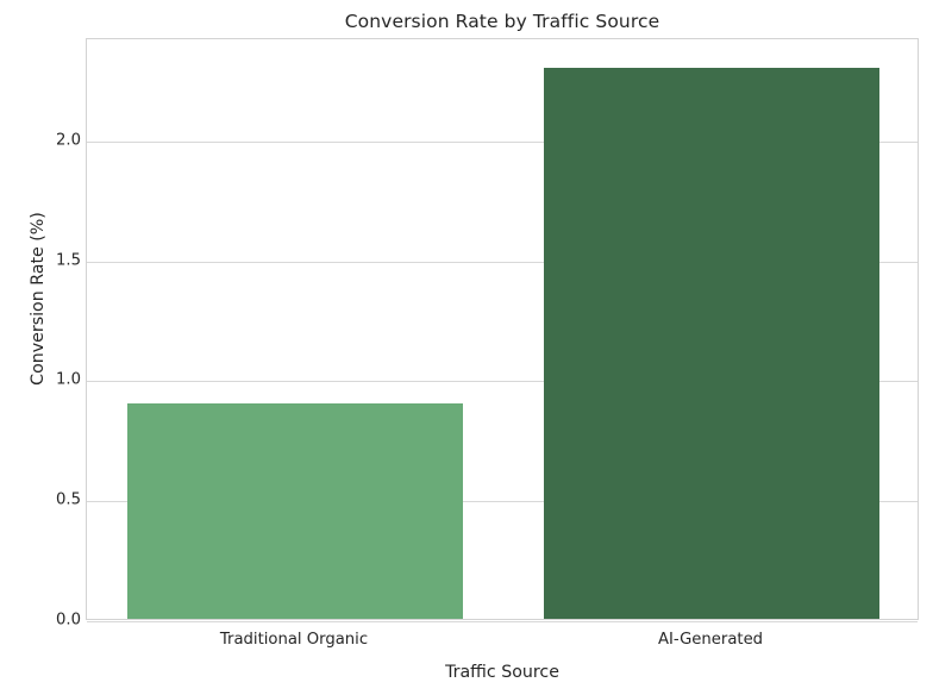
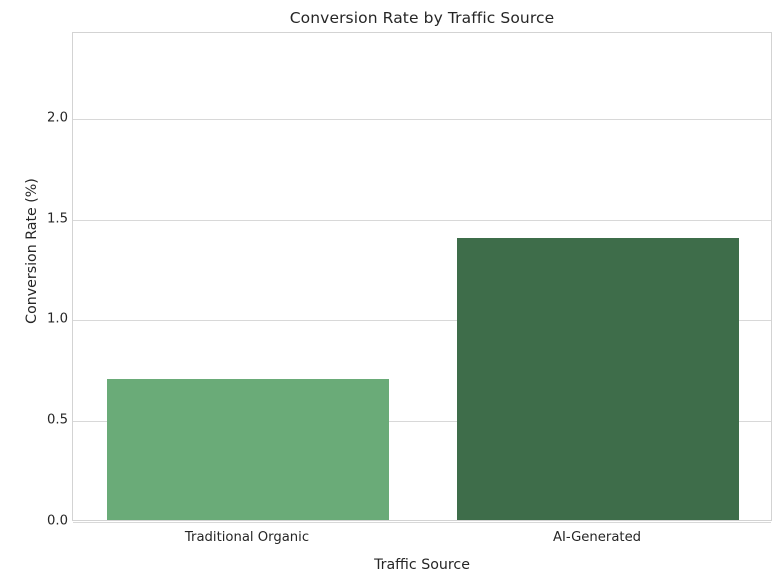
Traditional Organic: 0.9 -> 0.7
AI-Generated: 2.3 -> 1.4
